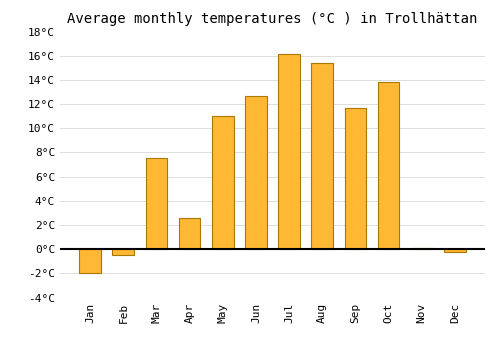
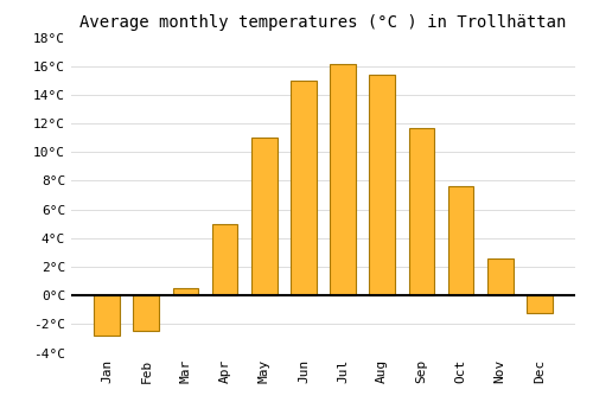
Jan: -2.0°C -> -2.8°C
Feb: -0.5°C -> -2.5°C
Mar: 7.5°C -> 0.5°C
Apr: 2.6°C -> 5.0°C
Jun: 12.7°C -> 15.0°C
Oct: 13.8°C -> 7.6°C
Nov: 0.1°C -> 2.6°C
Dec: -0.2°C -> -1.2°C
